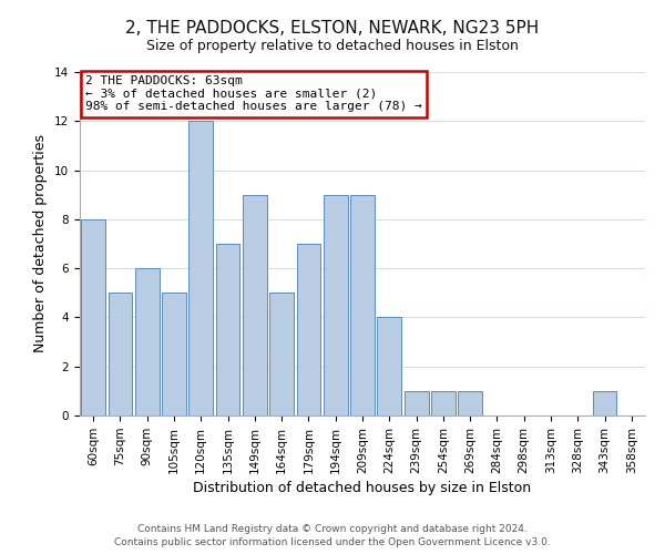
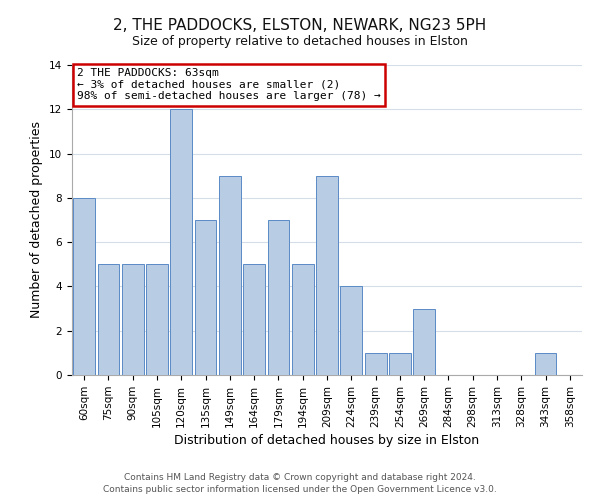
90sqm: 6 -> 5
194sqm: 9 -> 5
269sqm: 1 -> 3
